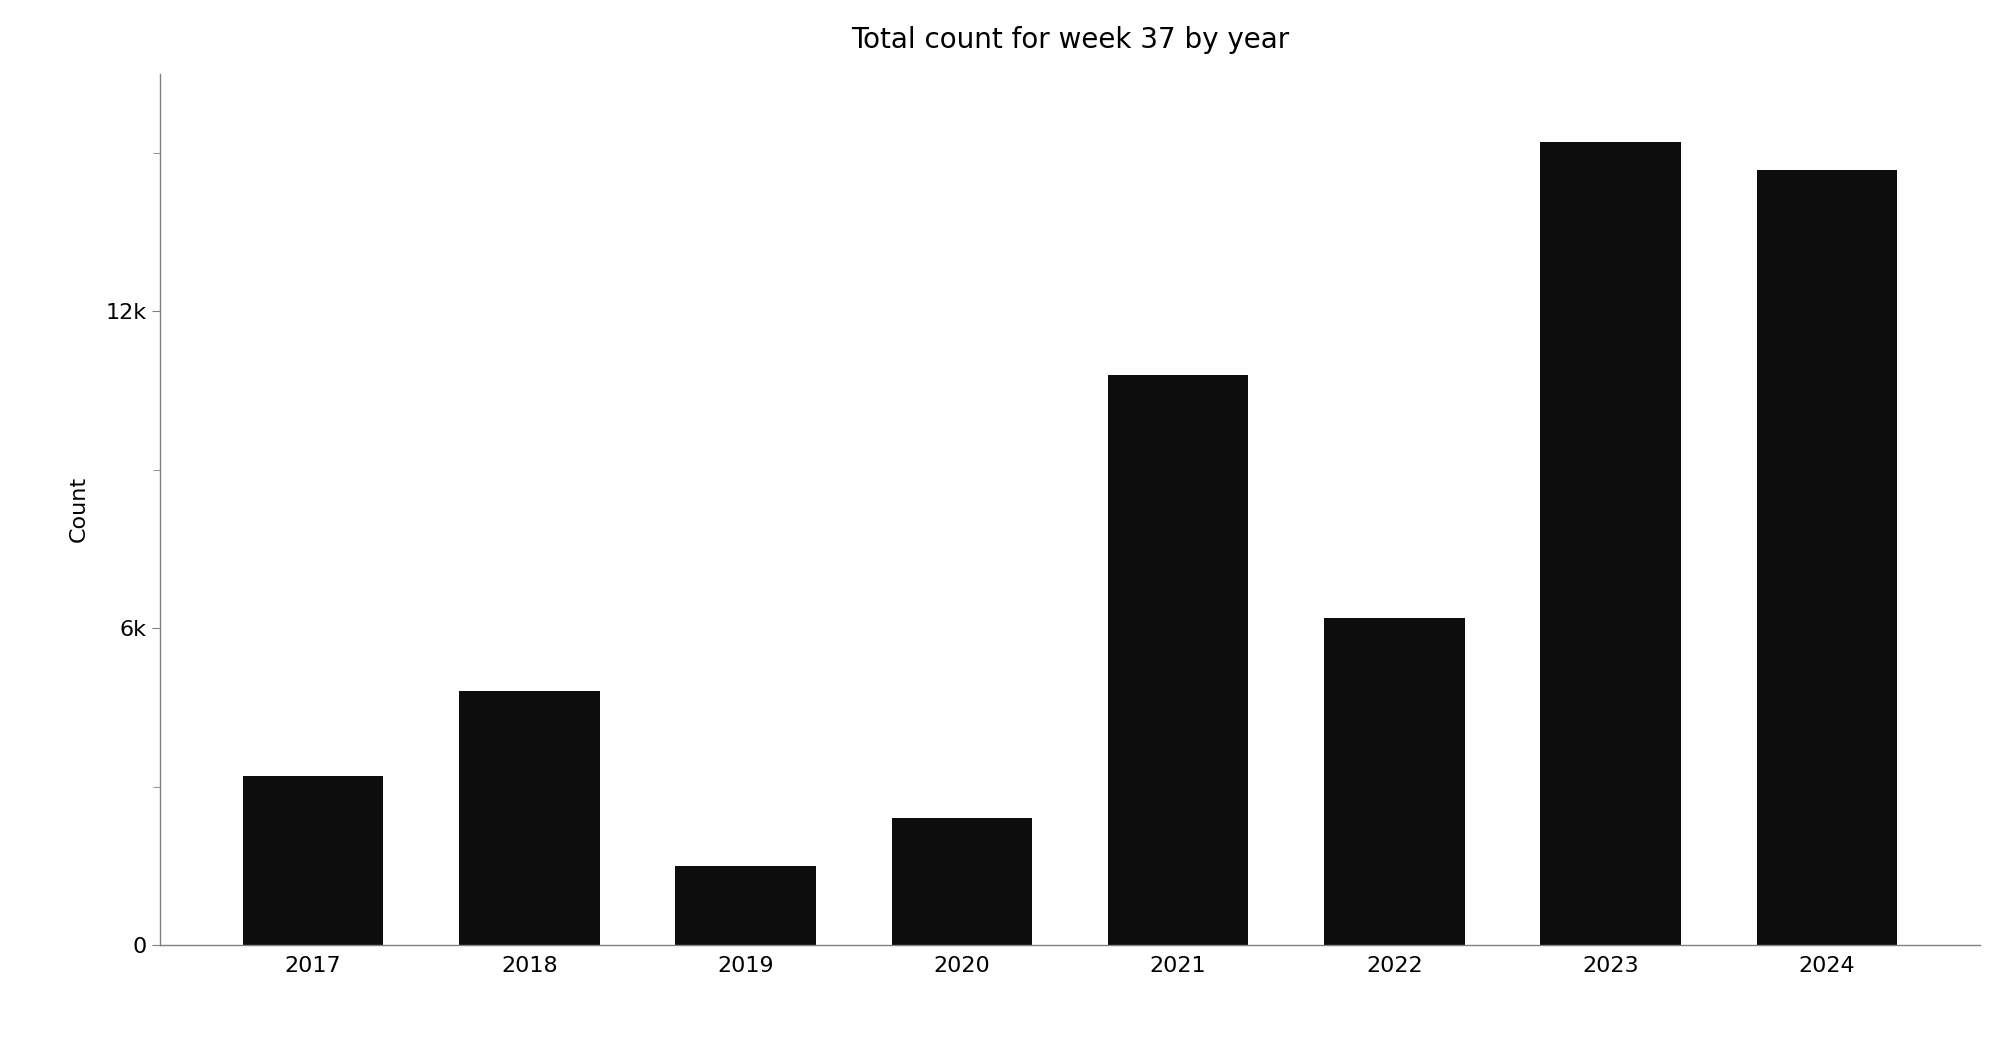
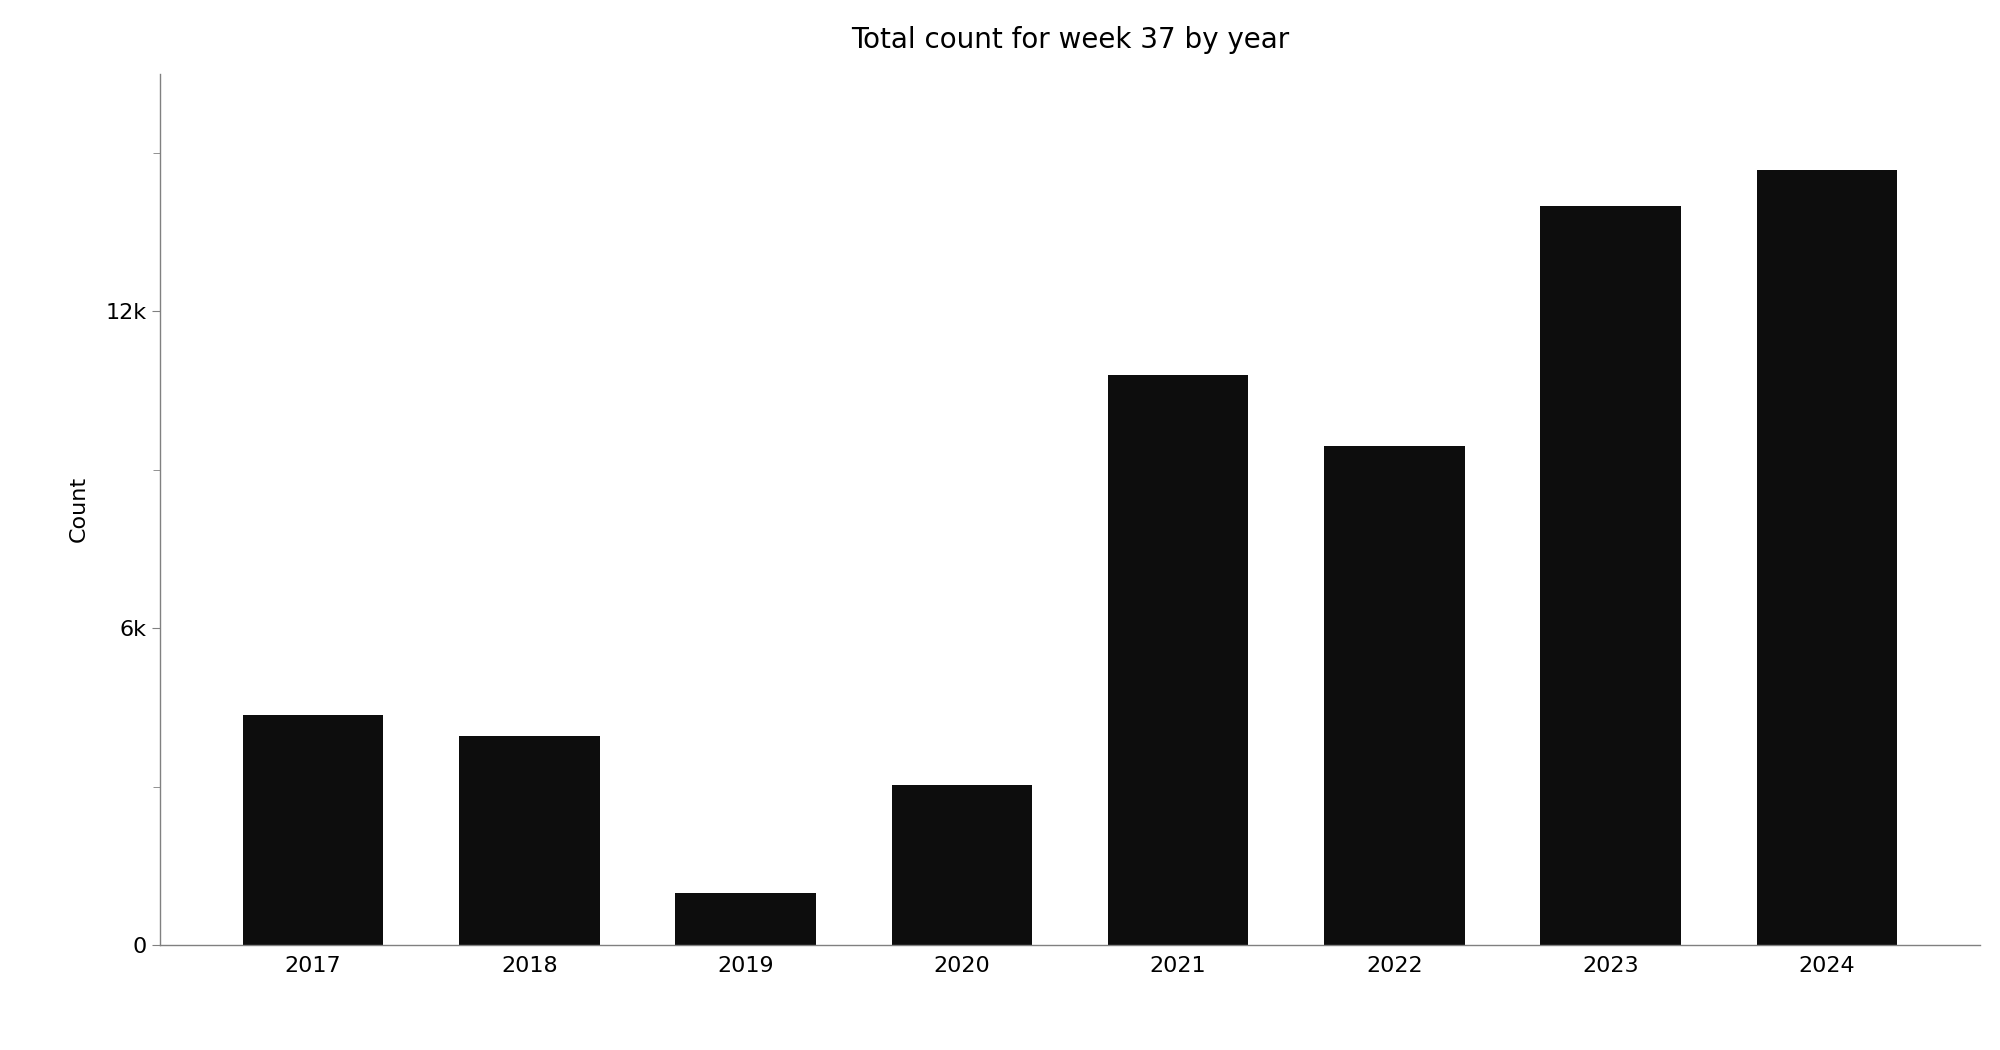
2017: 3.20k -> 4.36k
2018: 4.80k -> 3.96k
2019: 1.50k -> 0.98k
2020: 2.40k -> 3.02k
2022: 6.20k -> 9.44k
2023: 15.20k -> 14.00k
